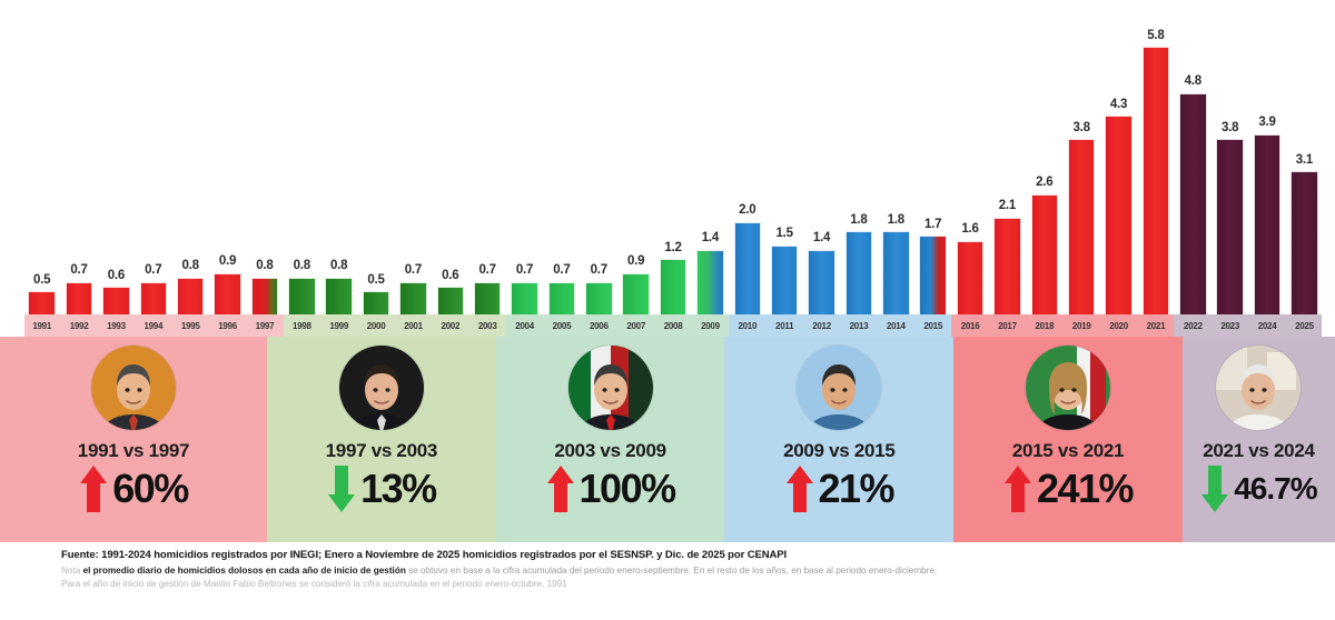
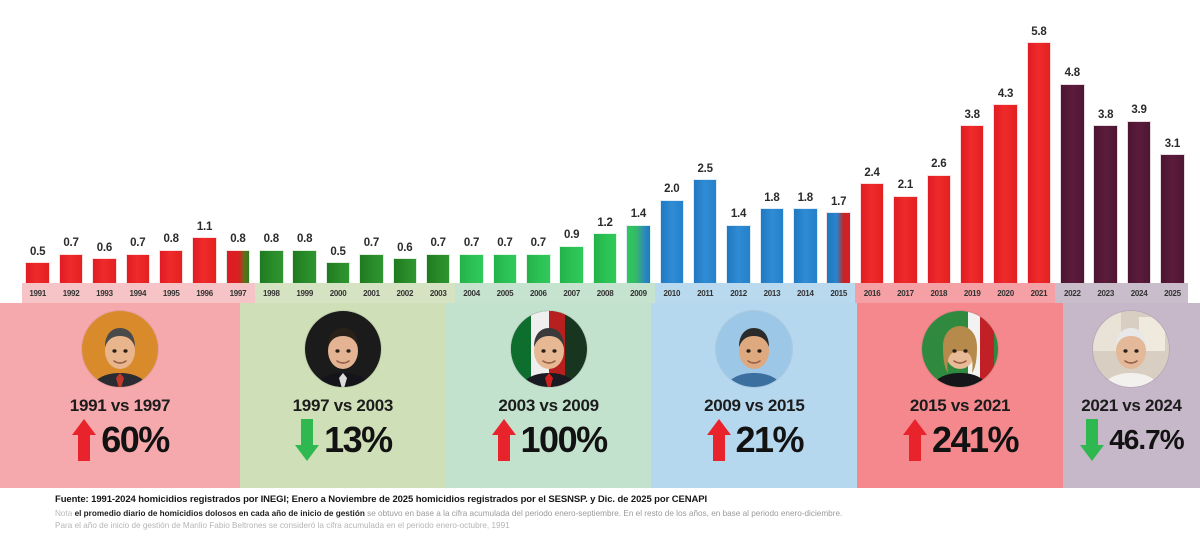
1996: 0.9 -> 1.1
2011: 1.5 -> 2.5
2016: 1.6 -> 2.4
